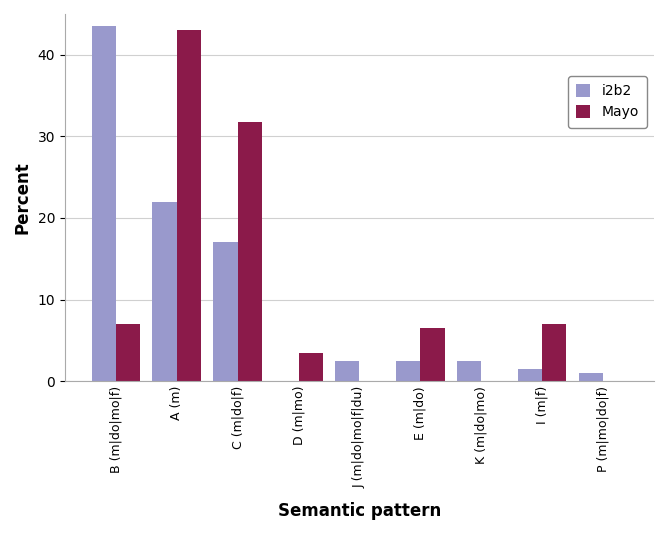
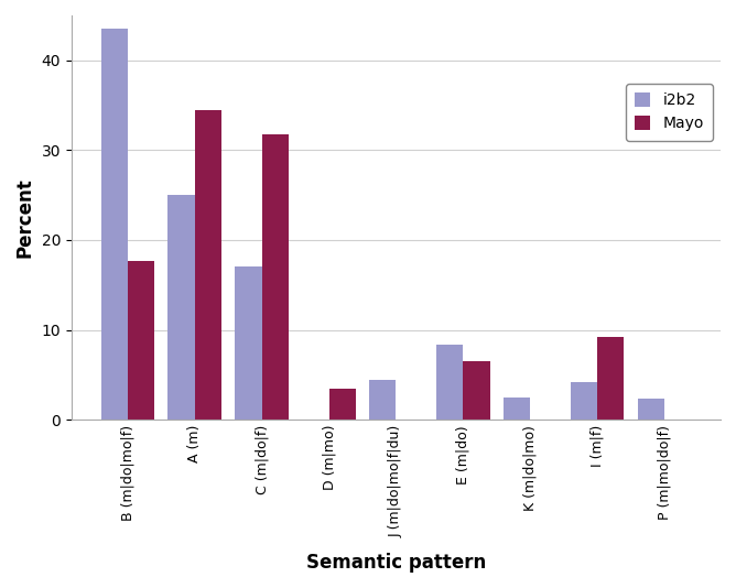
Mayo/B (m|do|mo|f): 7.0 -> 17.6
i2b2/A (m): 22.0 -> 25.0
Mayo/A (m): 43.0 -> 34.4
i2b2/J (m|do|mo|f|du): 2.5 -> 4.4
i2b2/E (m|do): 2.5 -> 8.4
i2b2/I (m|f): 1.5 -> 4.2
Mayo/I (m|f): 7.0 -> 9.2
i2b2/P (m|mo|do|f): 1.0 -> 2.4
